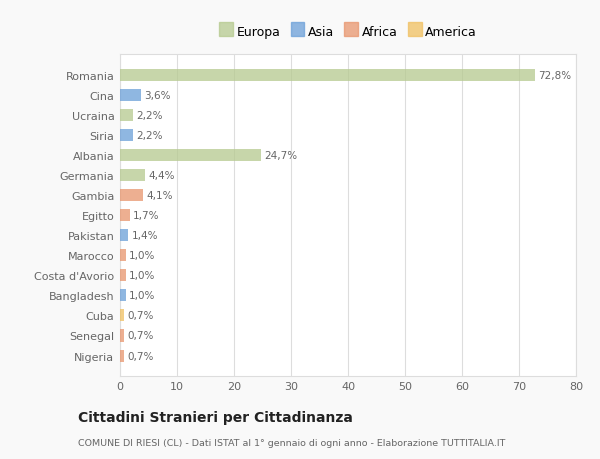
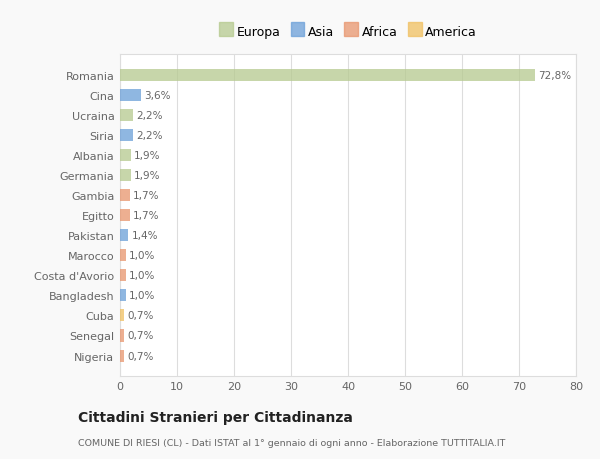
Albania: 24,7% -> 1,9%
Germania: 4,4% -> 1,9%
Gambia: 4,1% -> 1,7%
